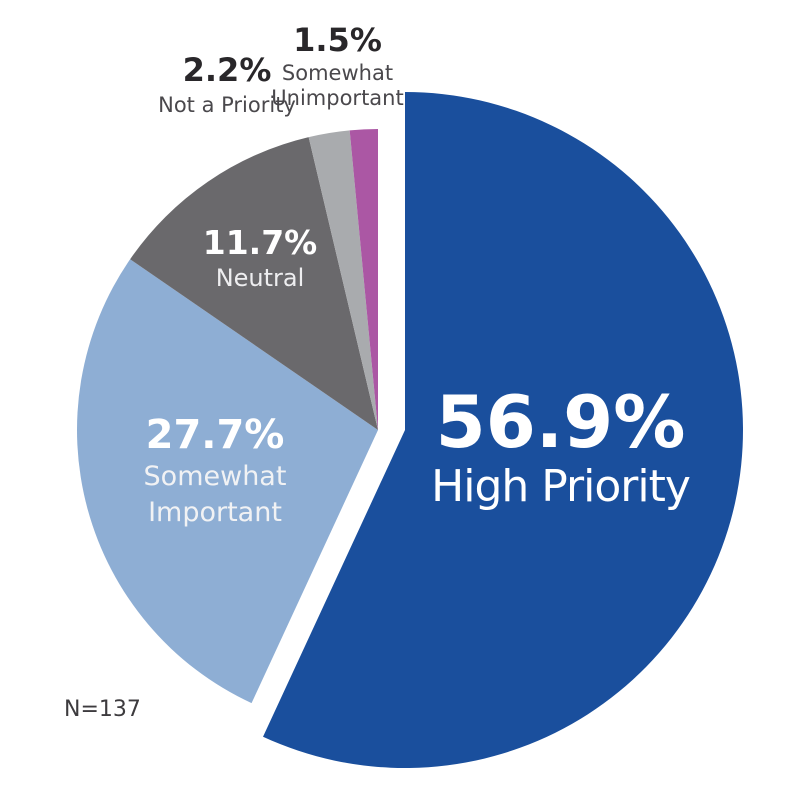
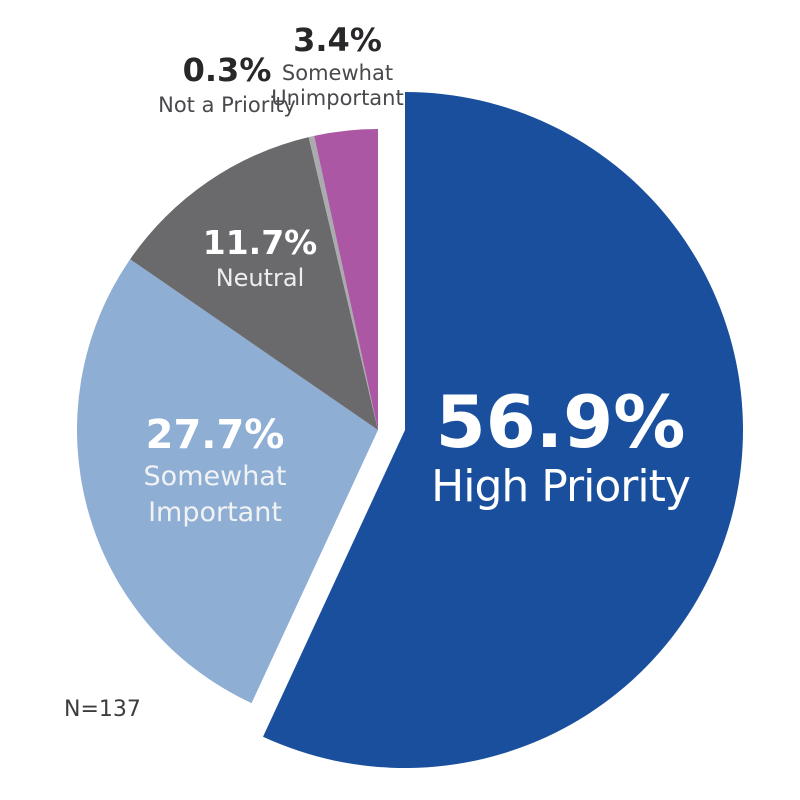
Not a Priority: 2.2% -> 0.3%
Somewhat Unimportant: 1.5% -> 3.4%
